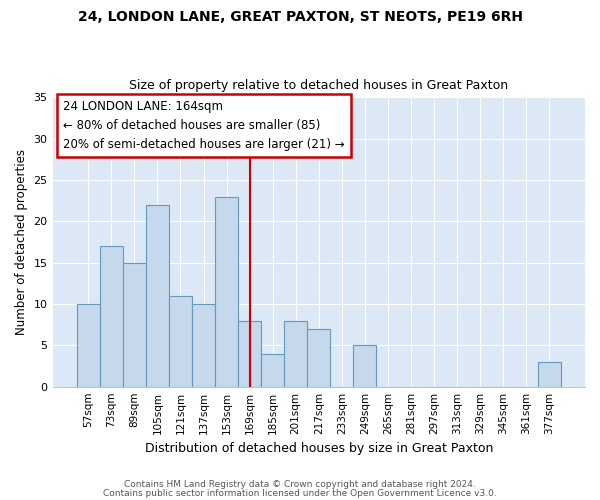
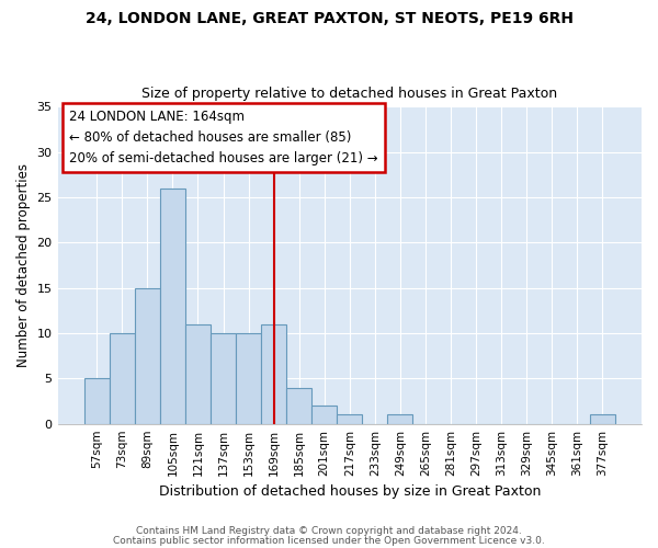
57sqm: 10 -> 5
73sqm: 17 -> 10
105sqm: 22 -> 26
153sqm: 23 -> 10
169sqm: 8 -> 11
201sqm: 8 -> 2
217sqm: 7 -> 1
249sqm: 5 -> 1
377sqm: 3 -> 1
